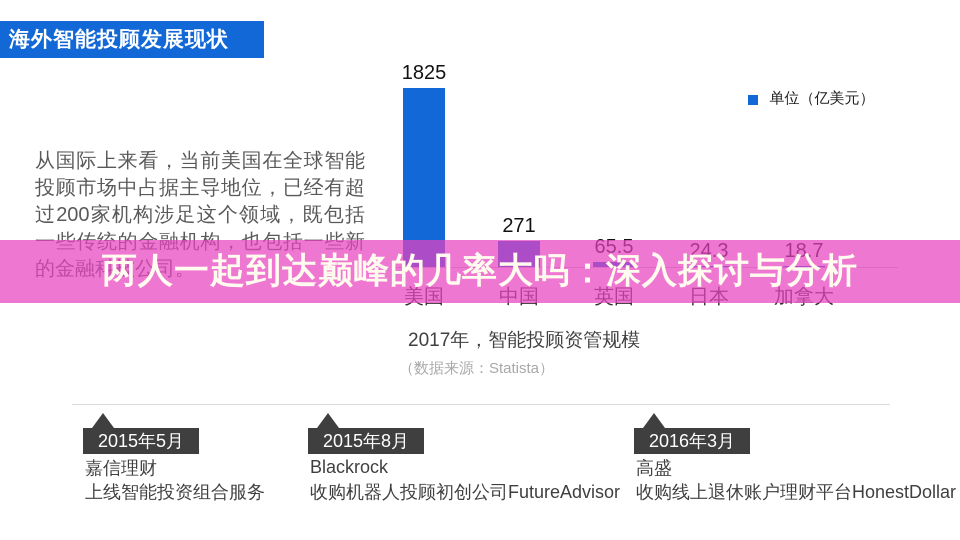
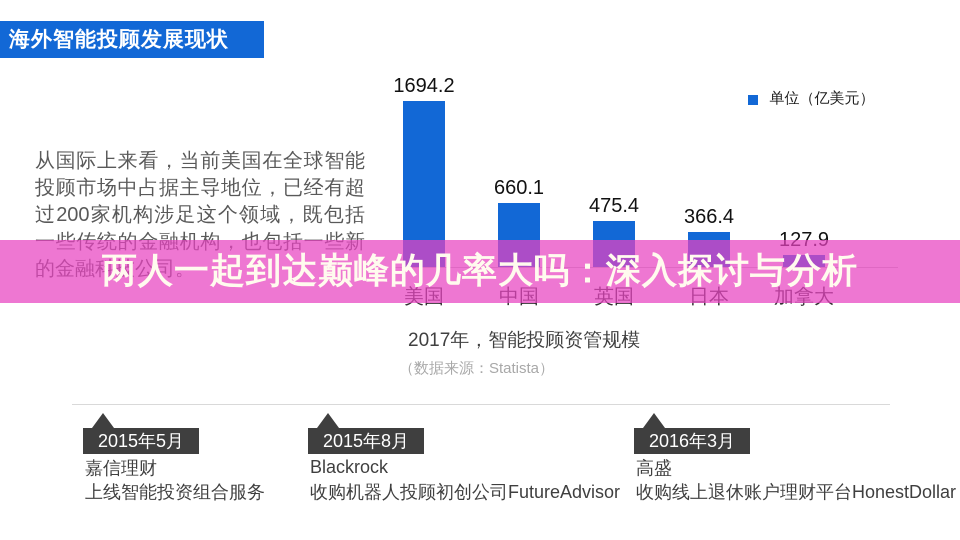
美国: 1825 -> 1694.2
中国: 271 -> 660.1
英国: 65.5 -> 475.4
日本: 24.3 -> 366.4
加拿大: 18.7 -> 127.9
